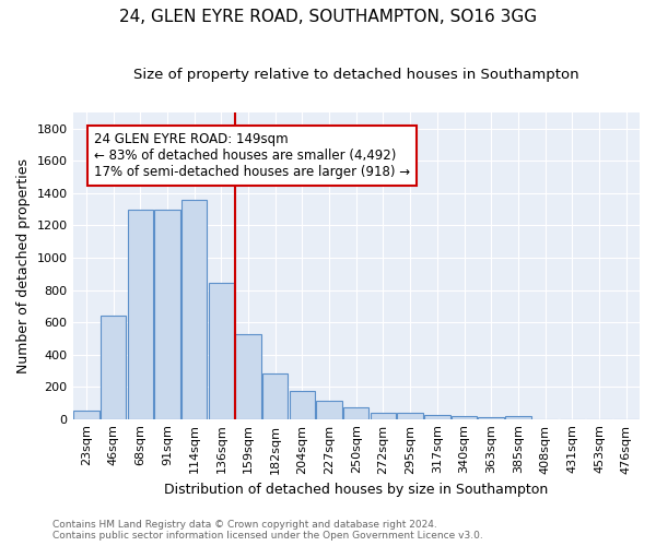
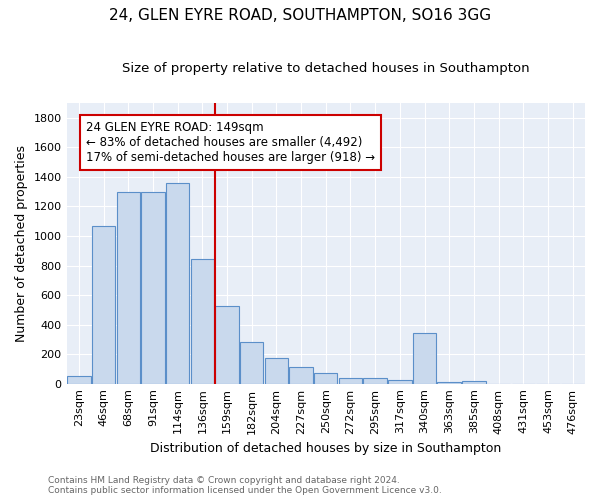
46sqm: 640 -> 1070
340sqm: 20 -> 340
